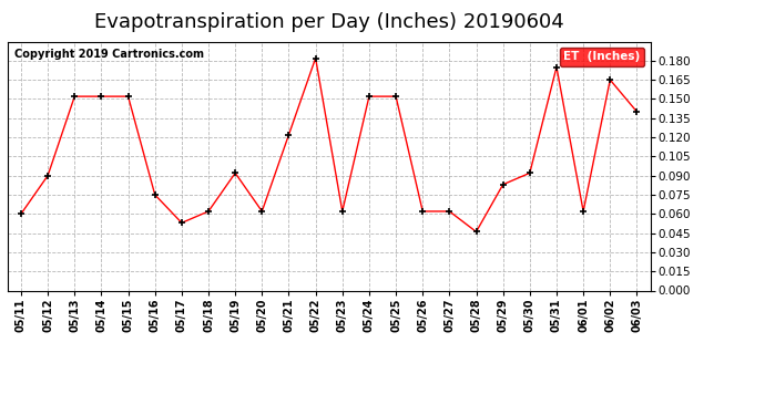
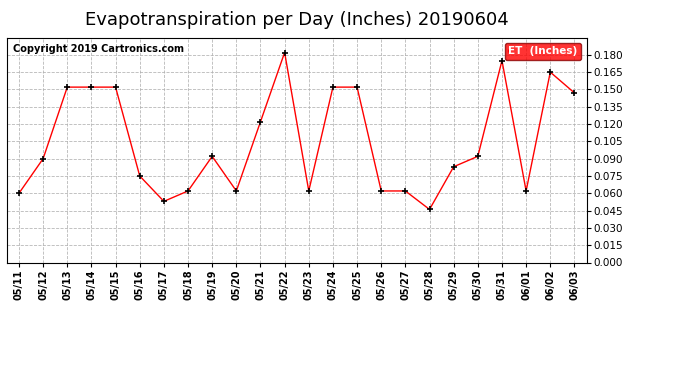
06/03: 0.140 -> 0.147
